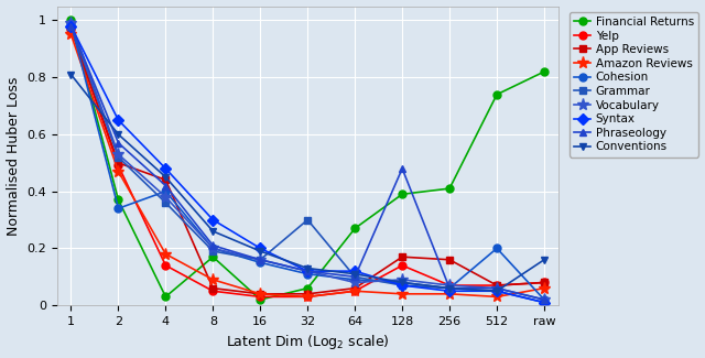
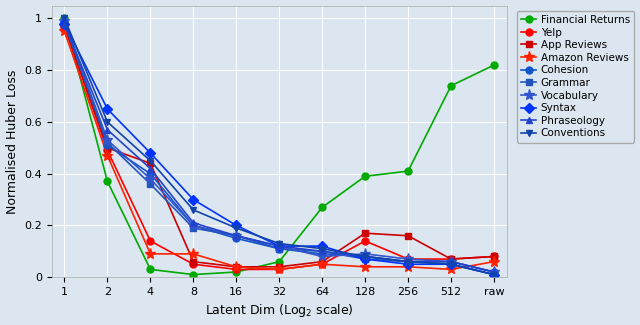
Conventions/1: 0.81 -> 1.00
Cohesion/2: 0.34 -> 0.51
Amazon Reviews/4: 0.18 -> 0.09
Financial Returns/8: 0.17 -> 0.01
Grammar/32: 0.30 -> 0.11
Phraseology/128: 0.48 -> 0.08
Cohesion/512: 0.20 -> 0.06
Conventions/raw: 0.16 -> 0.01
